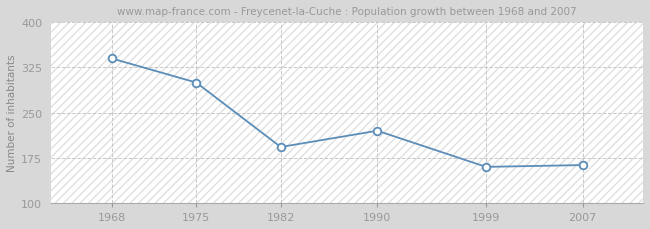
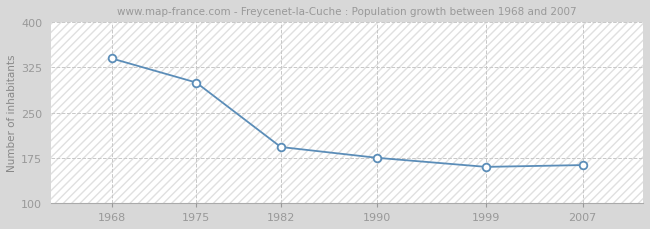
1990: 220 -> 175
